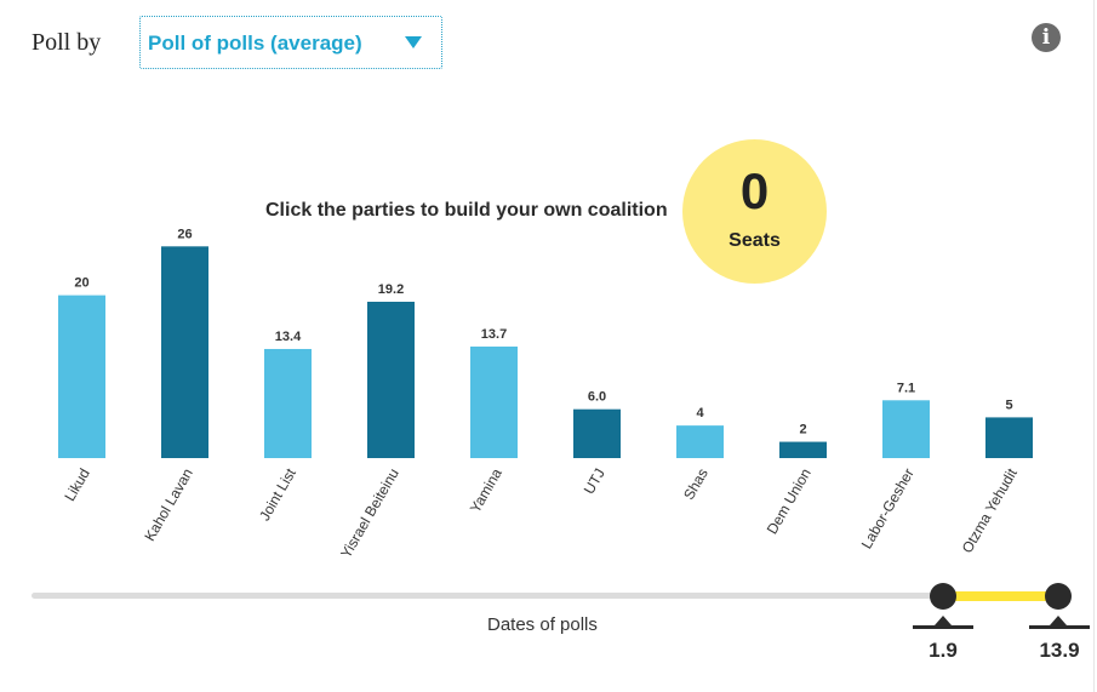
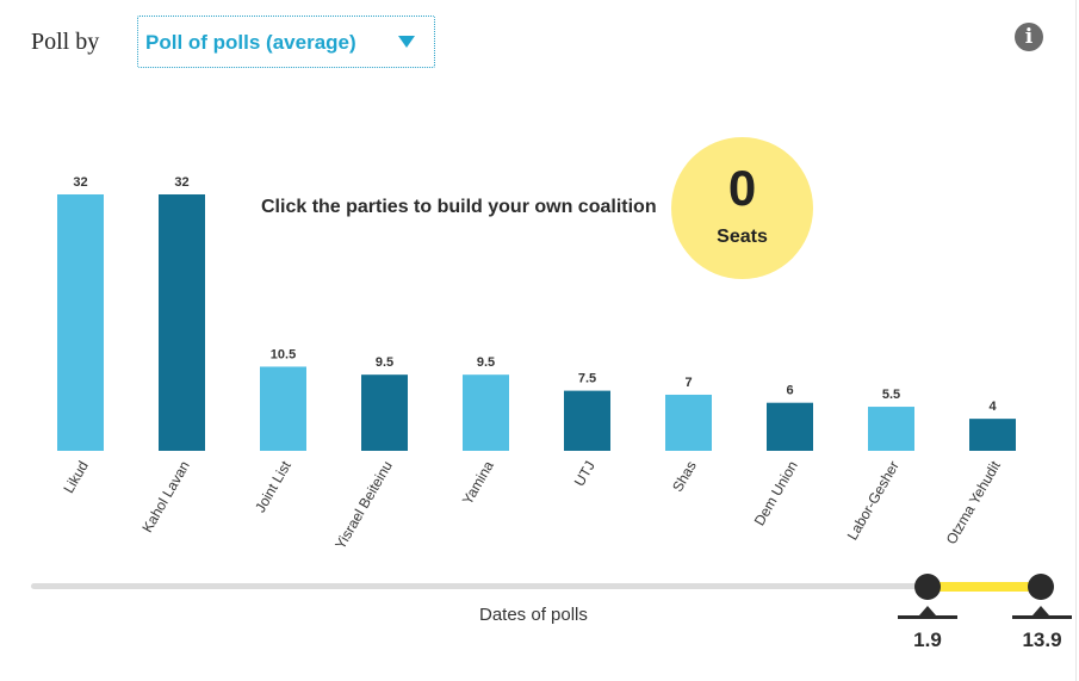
Likud: 20 -> 32
Kahol Lavan: 26 -> 32
Joint List: 13.4 -> 10.5
Yisrael Beiteinu: 19.2 -> 9.5
Yamina: 13.7 -> 9.5
UTJ: 6.0 -> 7.5
Shas: 4 -> 7
Dem Union: 2 -> 6
Labor-Gesher: 7.1 -> 5.5
Otzma Yehudit: 5 -> 4
